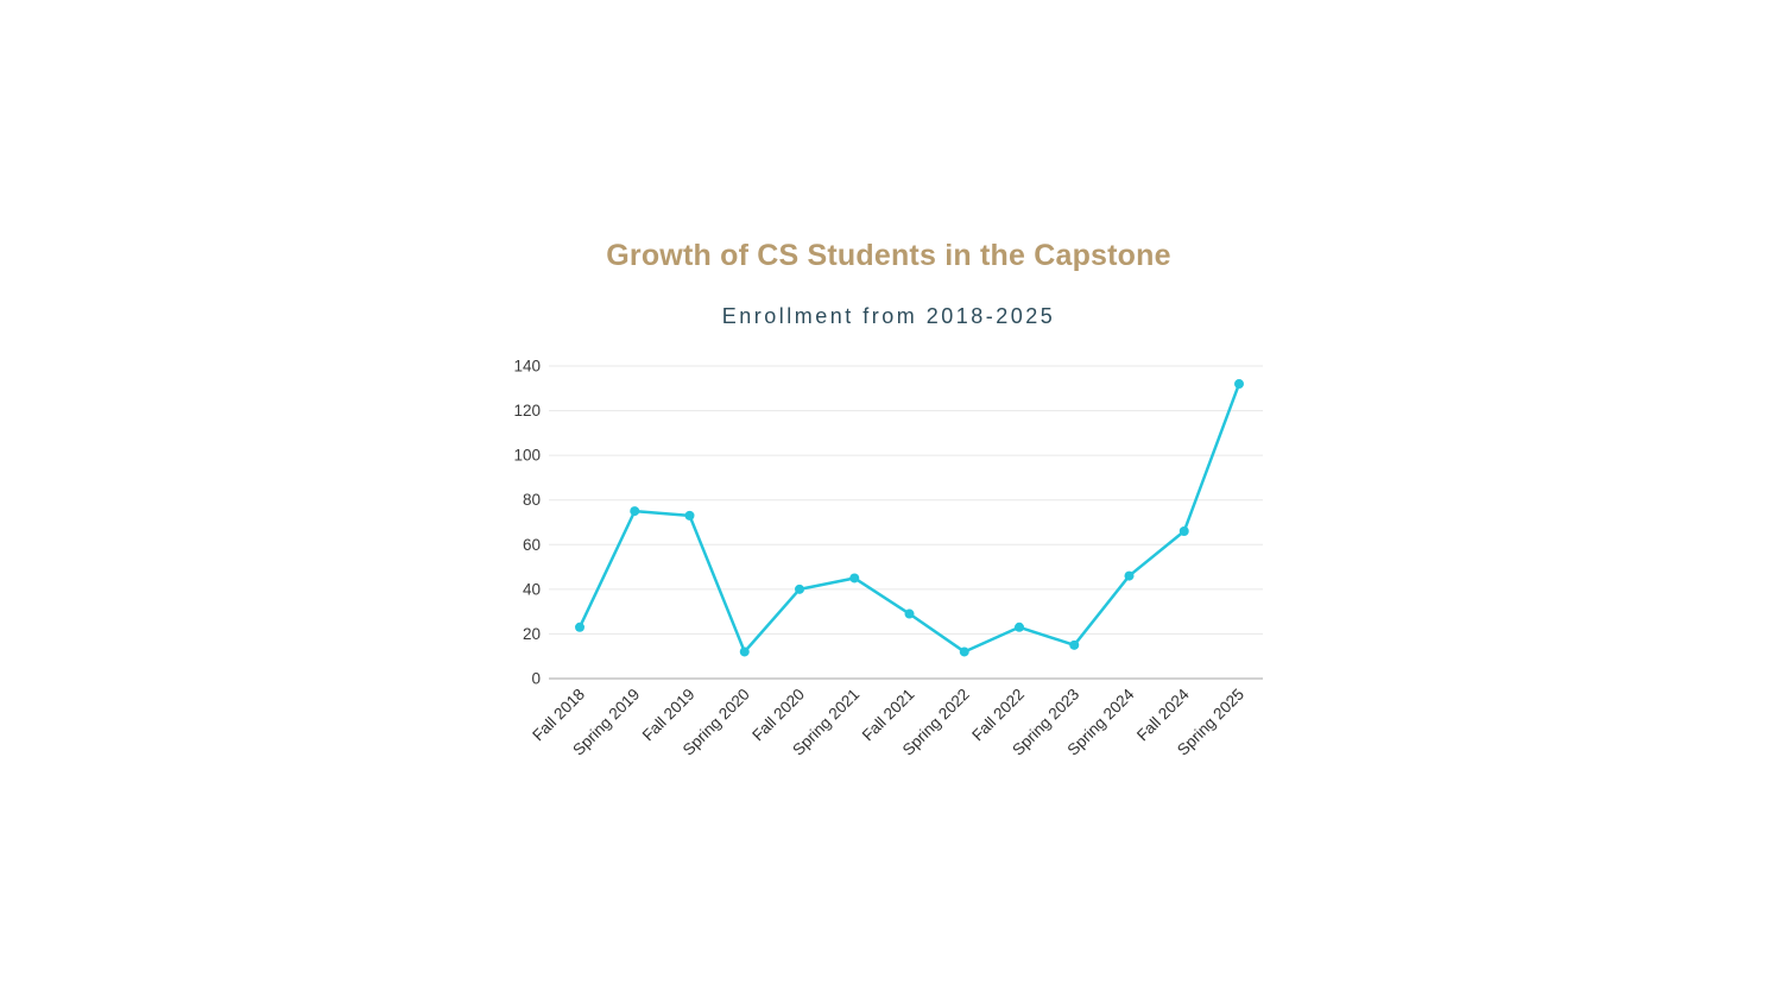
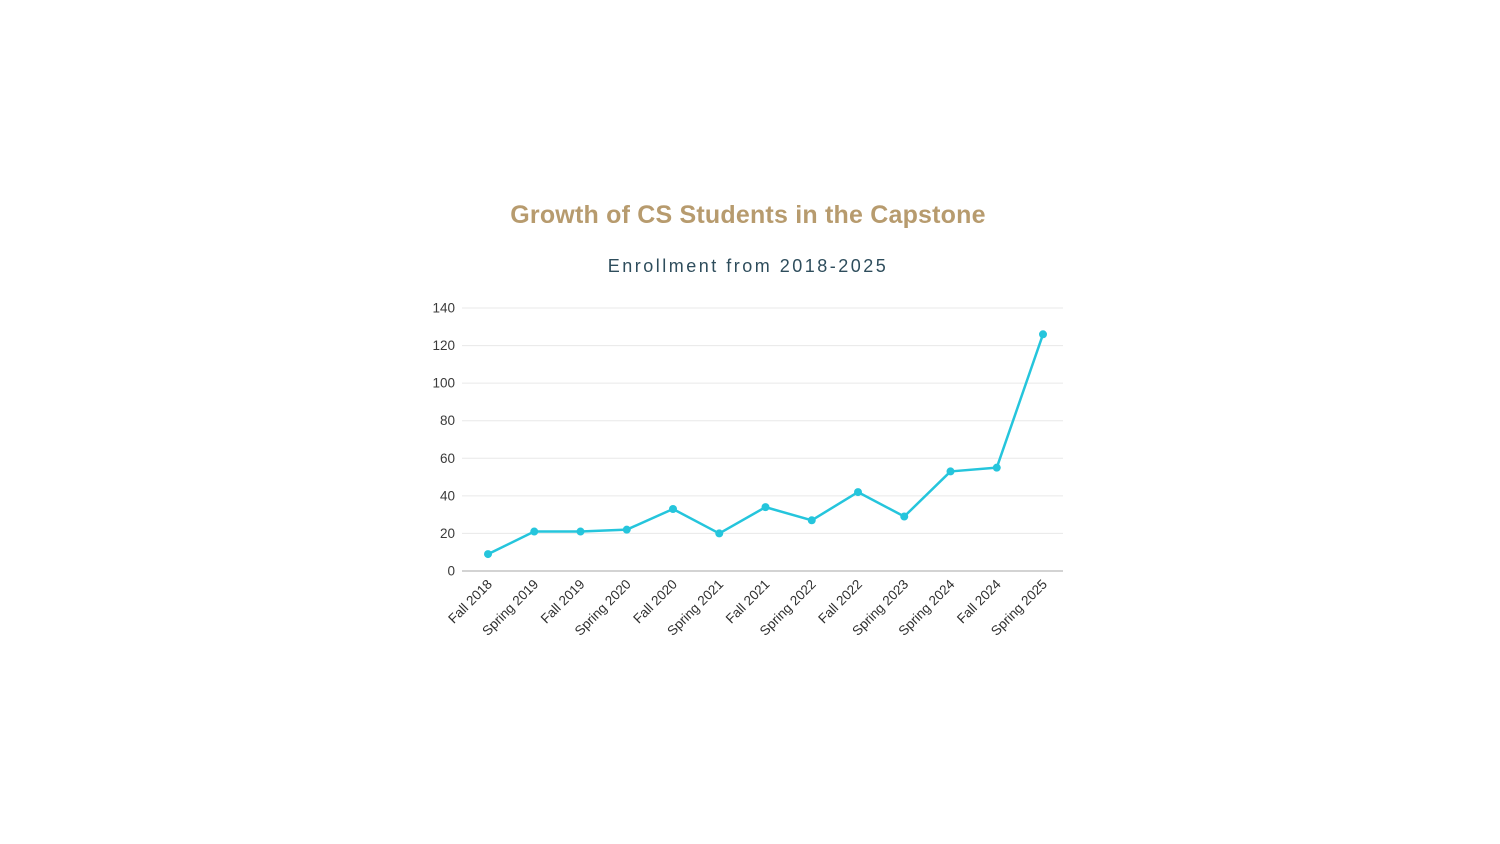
Fall 2018: 23 -> 9
Spring 2019: 75 -> 21
Fall 2019: 73 -> 21
Spring 2020: 12 -> 22
Fall 2020: 40 -> 33
Spring 2021: 45 -> 20
Fall 2021: 29 -> 34
Spring 2022: 12 -> 27
Fall 2022: 23 -> 42
Spring 2023: 15 -> 29
Spring 2024: 46 -> 53
Fall 2024: 66 -> 55
Spring 2025: 132 -> 126
